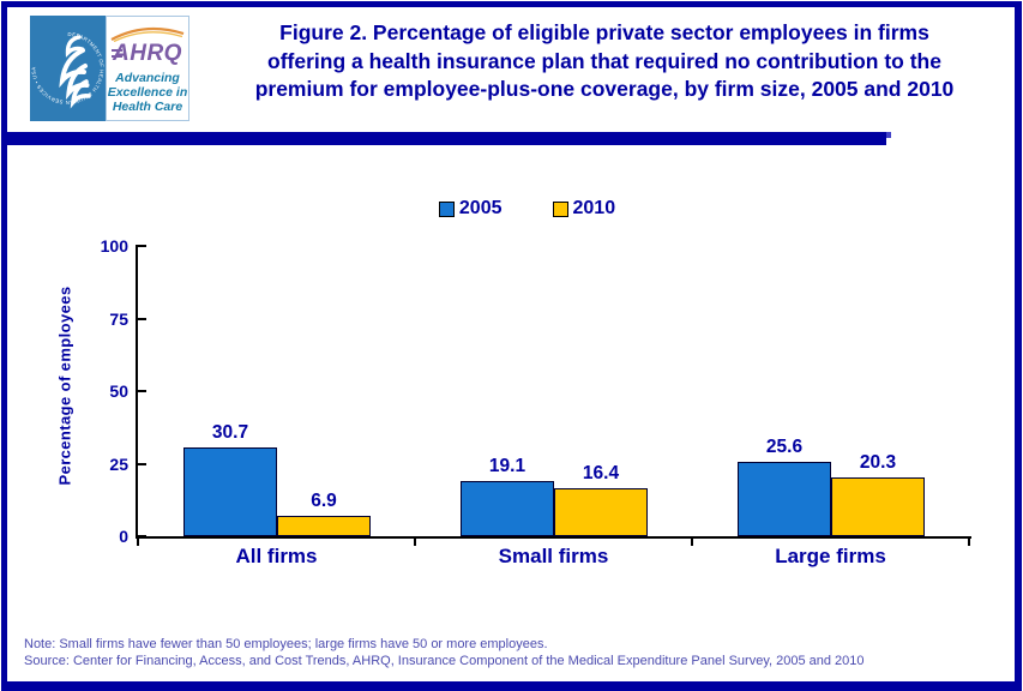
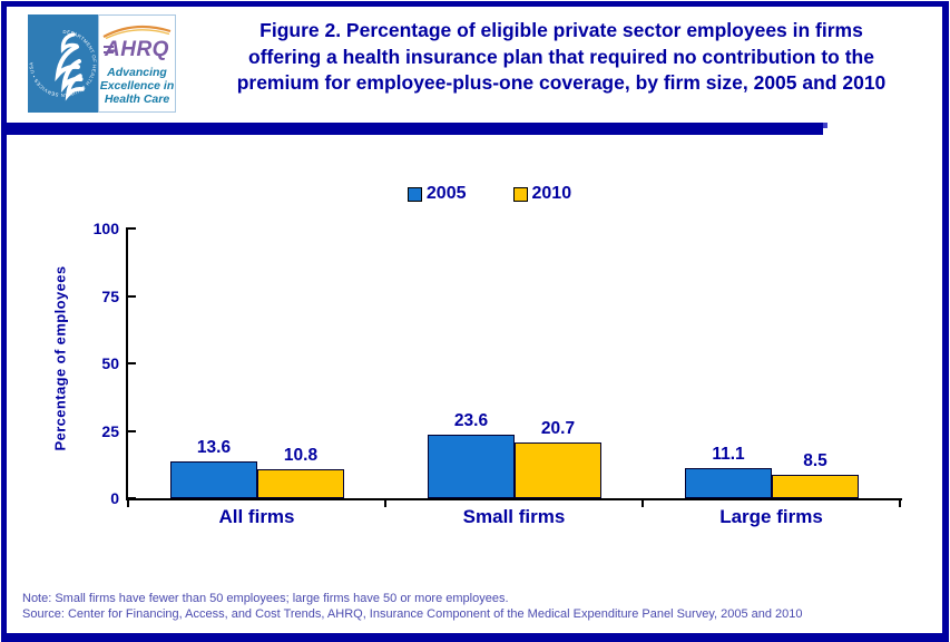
2005/All firms: 30.7 -> 13.6
2010/All firms: 6.9 -> 10.8
2005/Small firms: 19.1 -> 23.6
2010/Small firms: 16.4 -> 20.7
2005/Large firms: 25.6 -> 11.1
2010/Large firms: 20.3 -> 8.5
